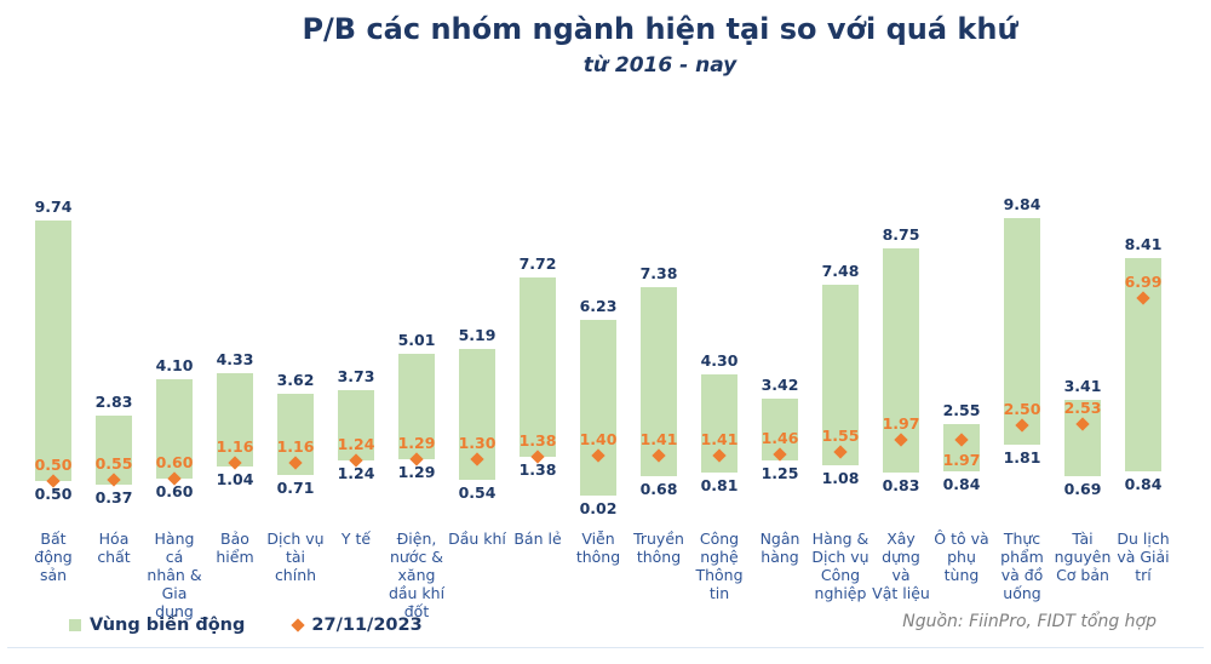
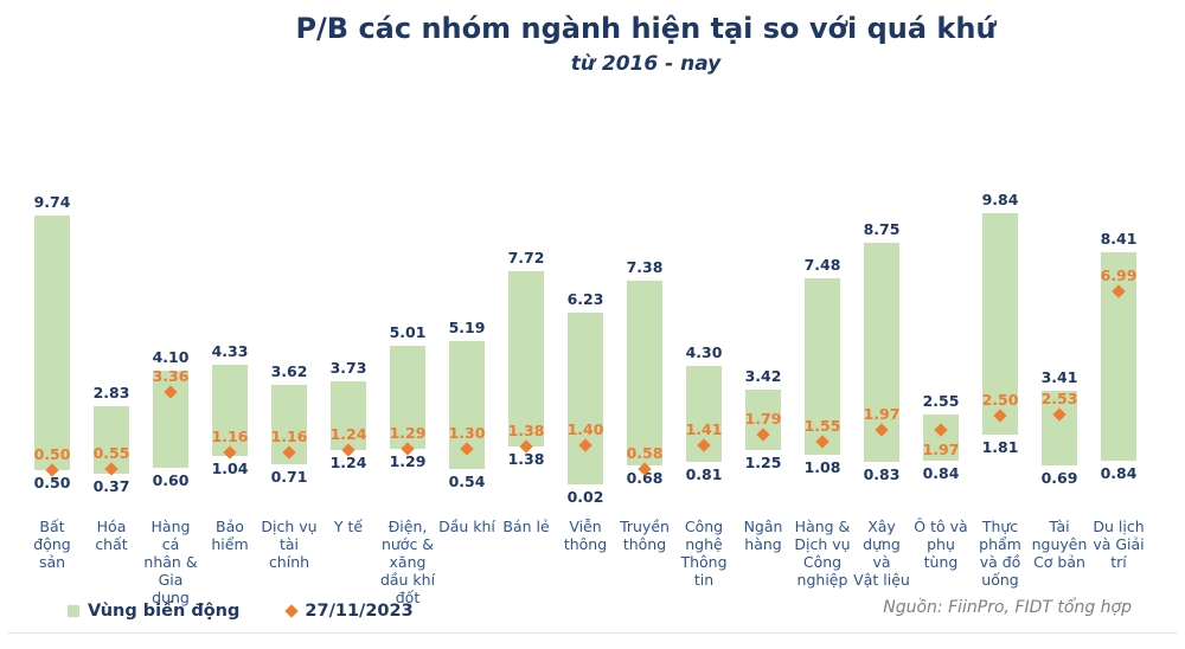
27/11/2023/Hàng cá nhân & Gia dụng: 0.60 -> 3.36
27/11/2023/Truyền thông: 1.41 -> 0.58
27/11/2023/Ngân hàng: 1.46 -> 1.79
